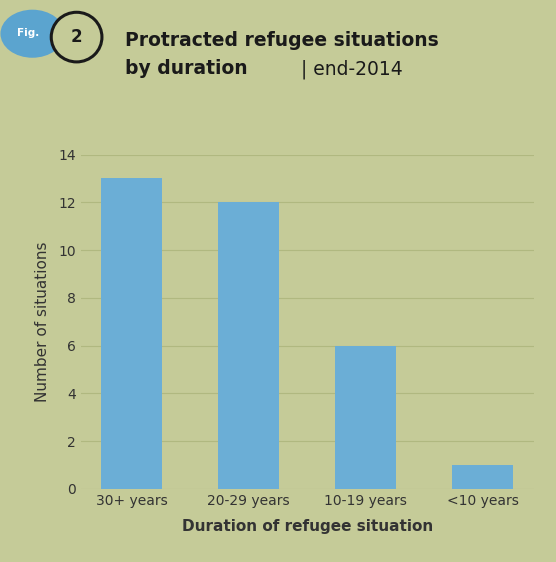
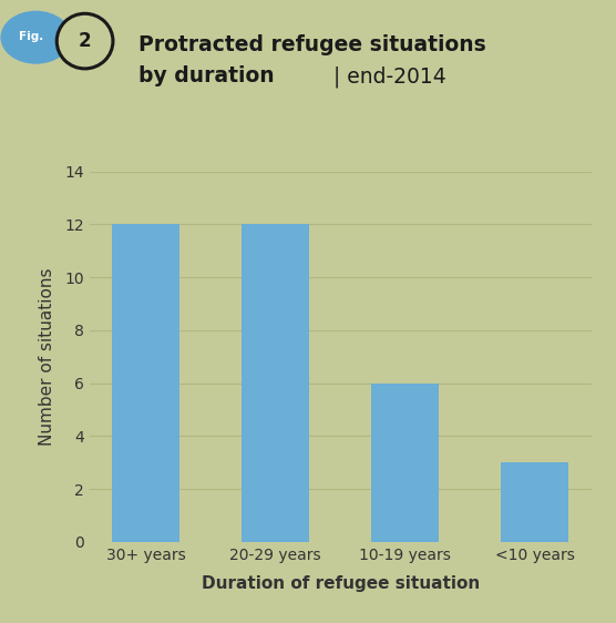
30+ years: 13 -> 12
<10 years: 1 -> 3
